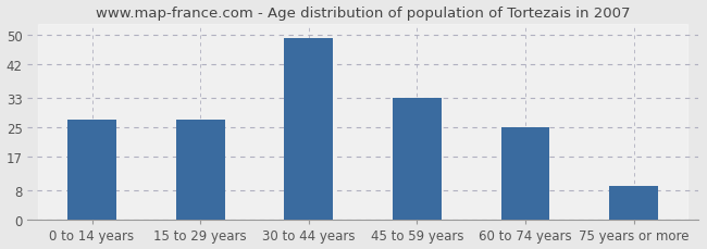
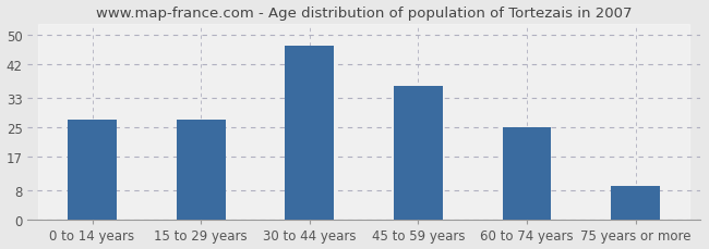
30 to 44 years: 49 -> 47
45 to 59 years: 33 -> 36
